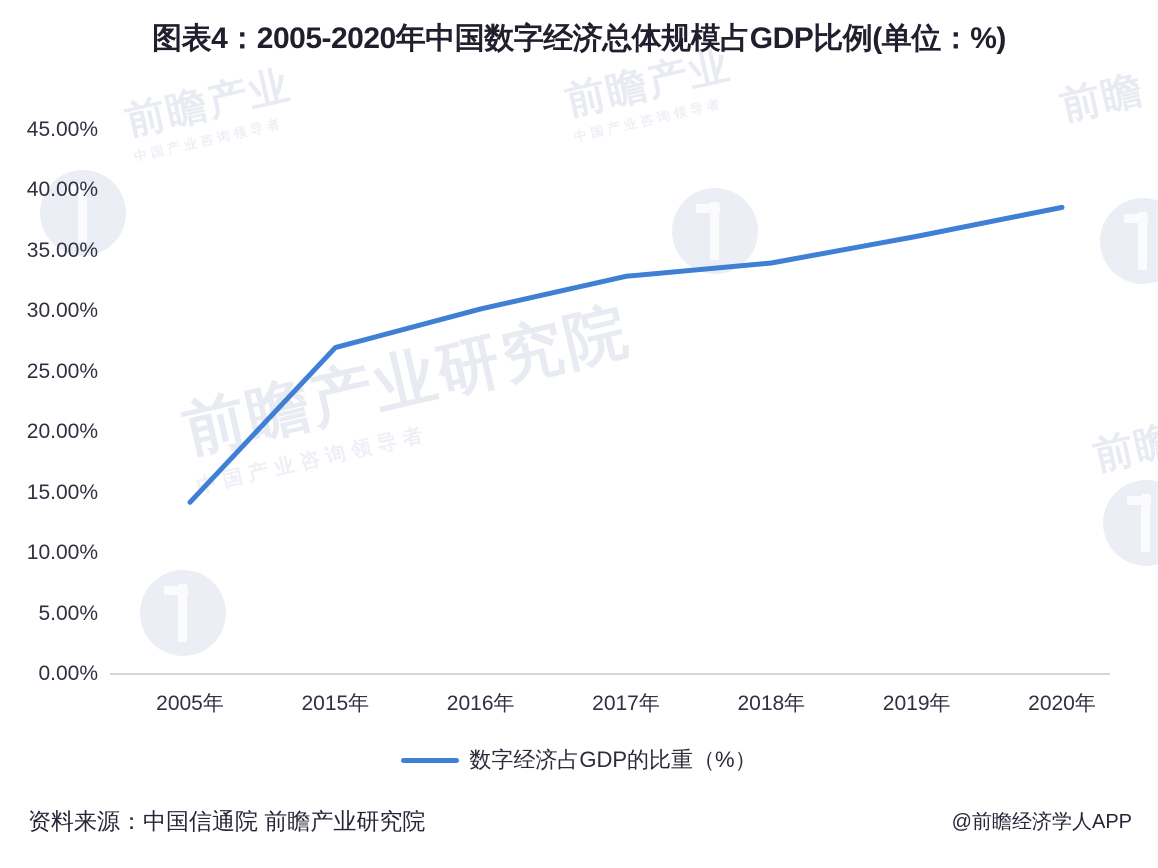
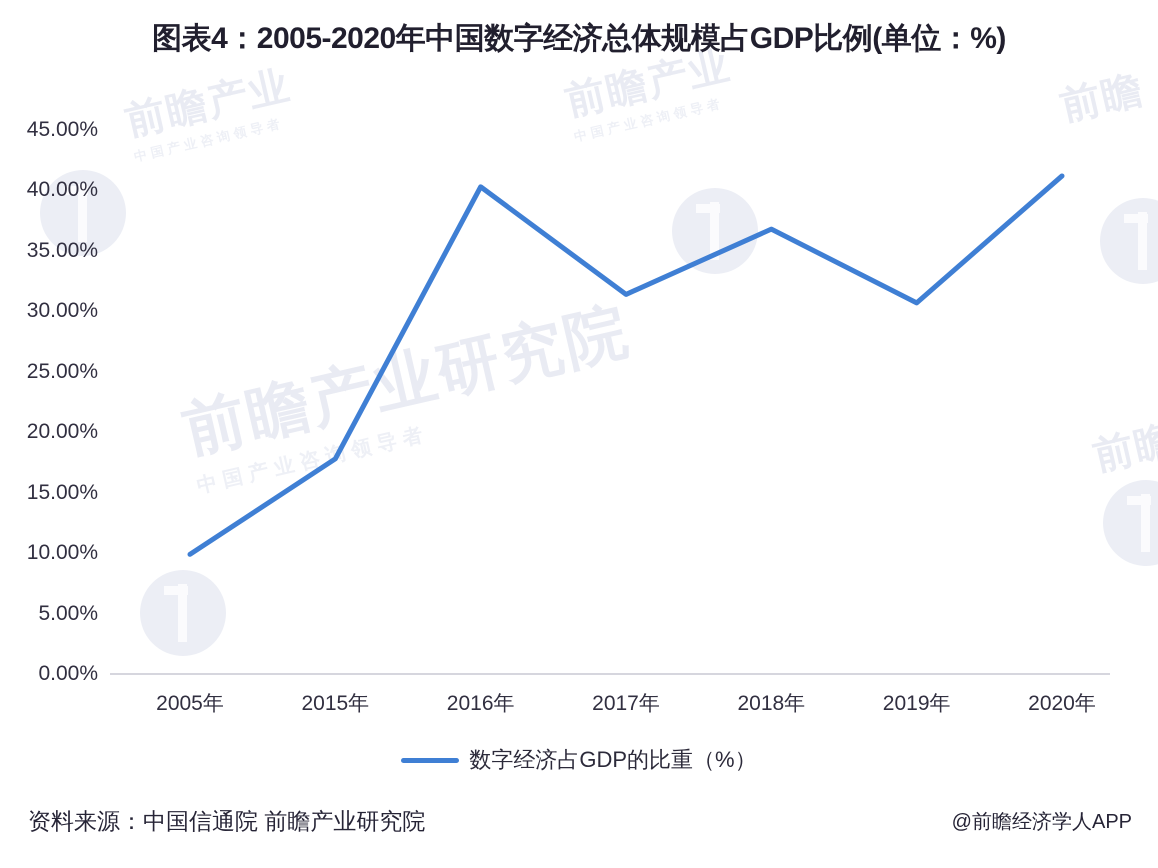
2005年: 14.2% -> 9.9%
2015年: 27.0% -> 17.8%
2016年: 30.2% -> 40.3%
2017年: 32.9% -> 31.4%
2018年: 34.0% -> 36.8%
2019年: 36.2% -> 30.7%
2020年: 38.6% -> 41.2%
